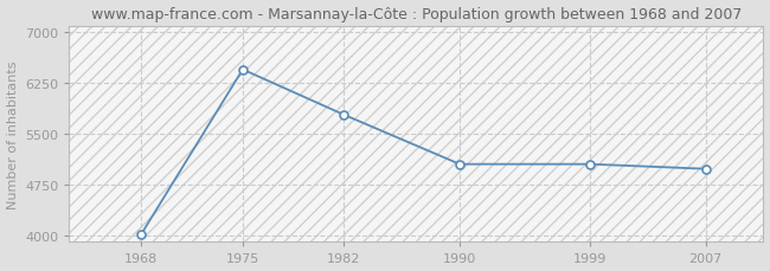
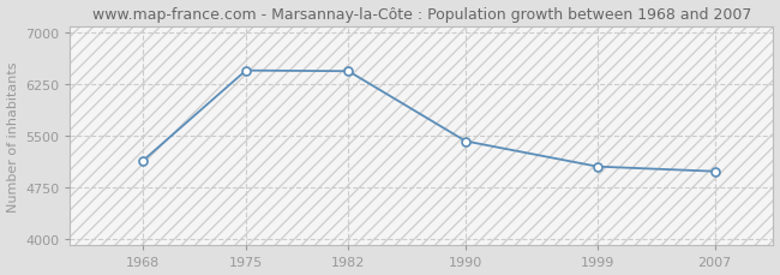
1968: 4020 -> 5140
1982: 5780 -> 6440
1990: 5050 -> 5420
